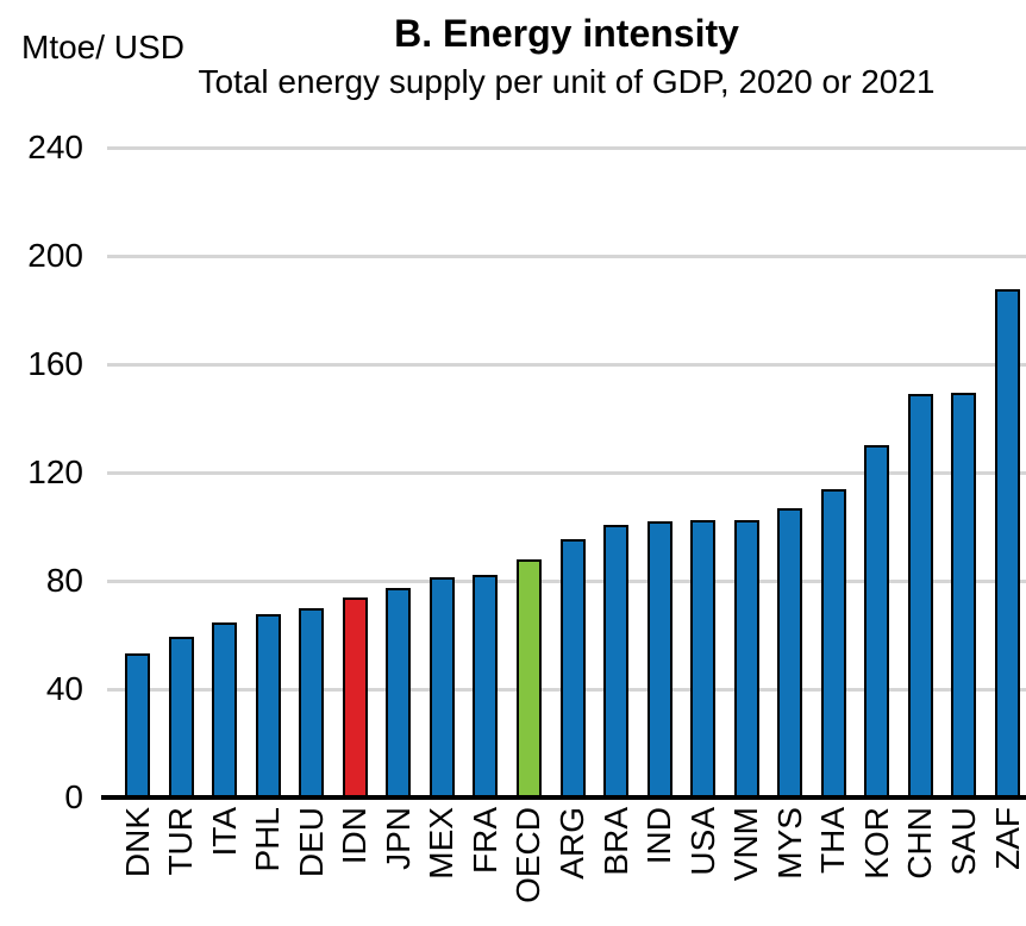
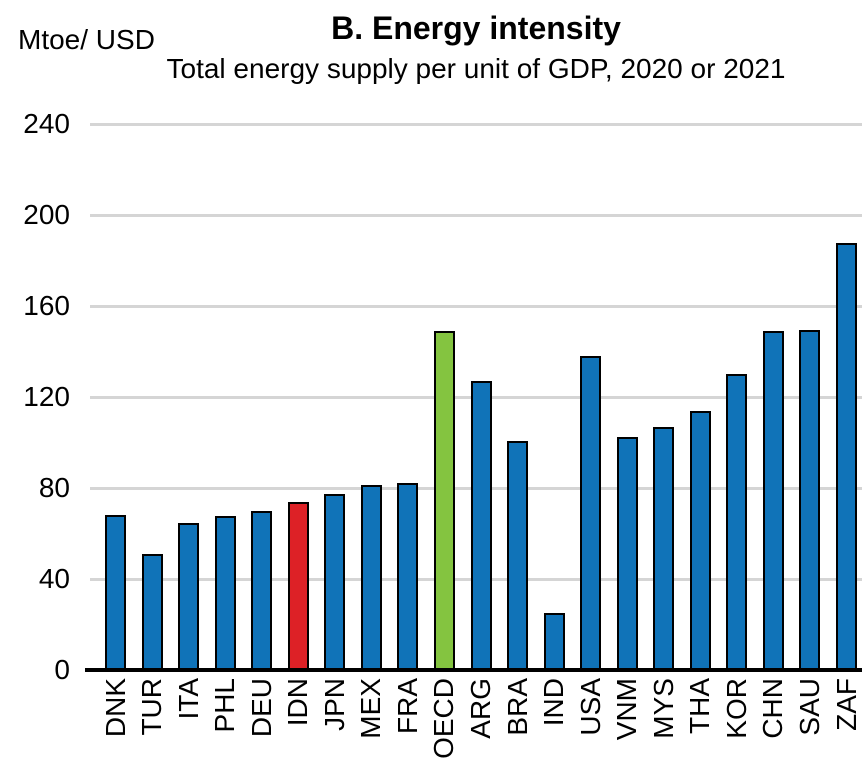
DNK: 53 -> 68
TUR: 60 -> 51
OECD: 88 -> 149
ARG: 96 -> 127
IND: 102 -> 25
USA: 102 -> 138
